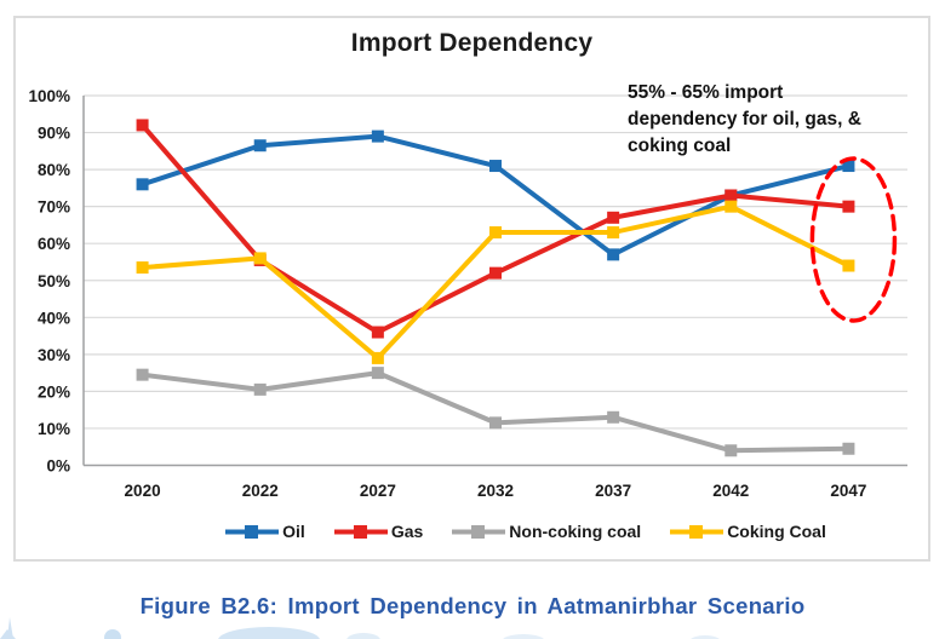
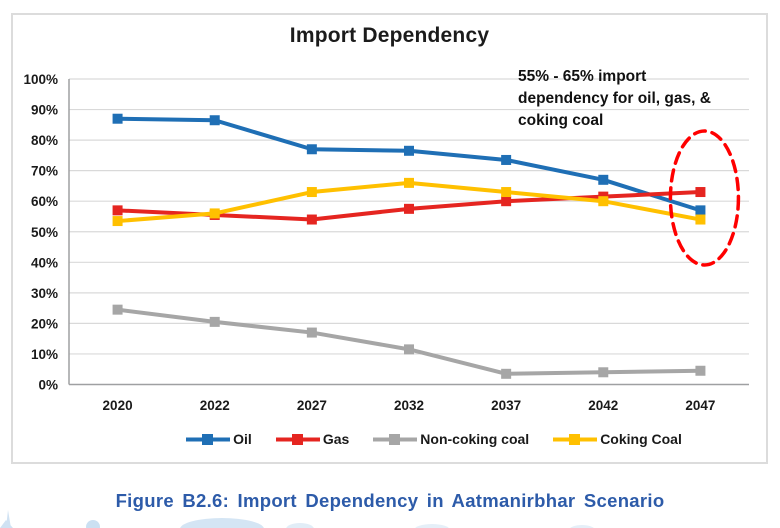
Oil/2020: 76% -> 87%
Gas/2020: 92% -> 57%
Oil/2027: 89% -> 77%
Gas/2027: 36% -> 54%
Non-coking coal/2027: 25% -> 17%
Coking Coal/2027: 29% -> 63%
Oil/2032: 81% -> 76%
Gas/2032: 52% -> 58%
Coking Coal/2032: 63% -> 66%
Oil/2037: 57% -> 74%
Gas/2037: 67% -> 60%
Non-coking coal/2037: 13% -> 4%
Oil/2042: 73% -> 67%
Gas/2042: 73% -> 62%
Coking Coal/2042: 70% -> 60%
Oil/2047: 81% -> 57%
Gas/2047: 70% -> 63%
